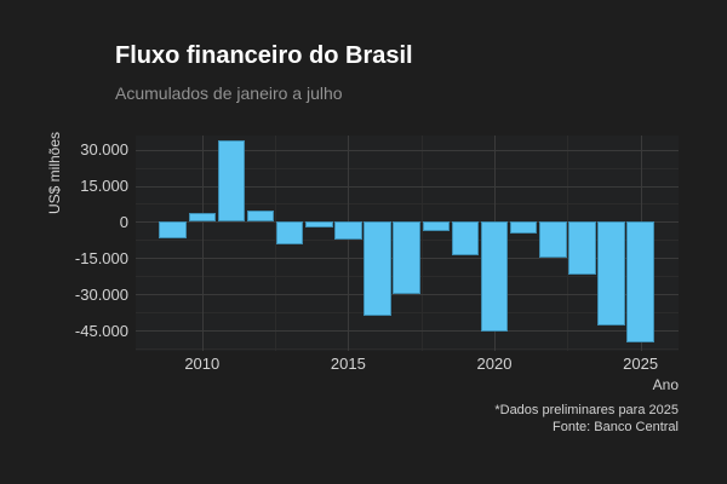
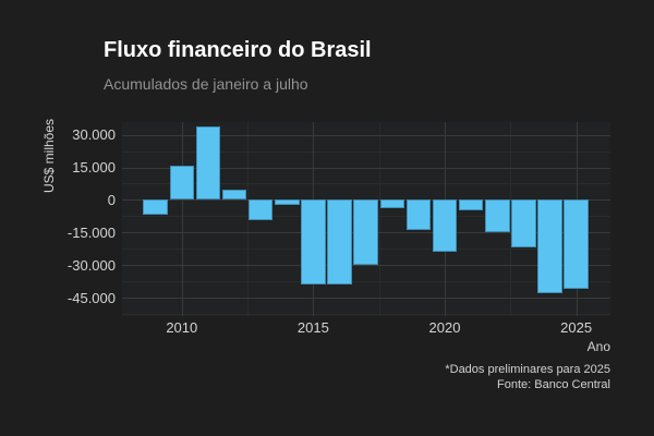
2010: 4000 -> 16000
2015: -8000 -> -39000
2020: -45000 -> -24000
2025: -50000 -> -41000
